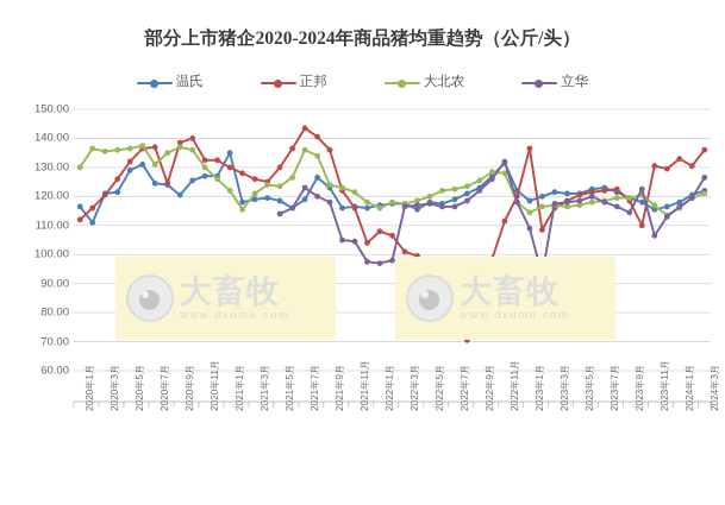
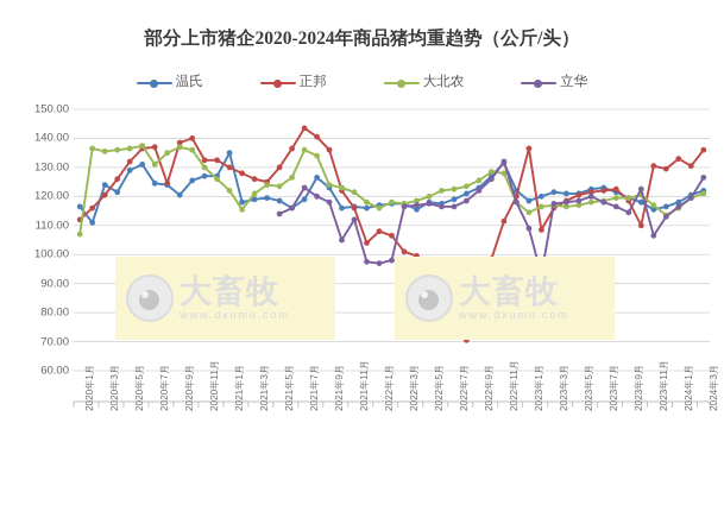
大北农/2020年1月: 130 -> 107
温氏/2020年3月: 121 -> 124
立华/2021年11月: 104 -> 112
